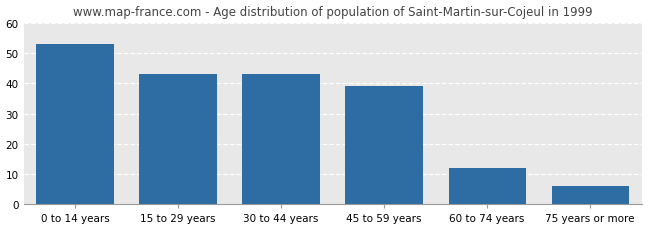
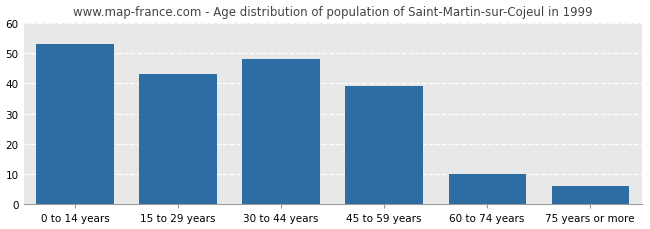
30 to 44 years: 43 -> 48
60 to 74 years: 12 -> 10
